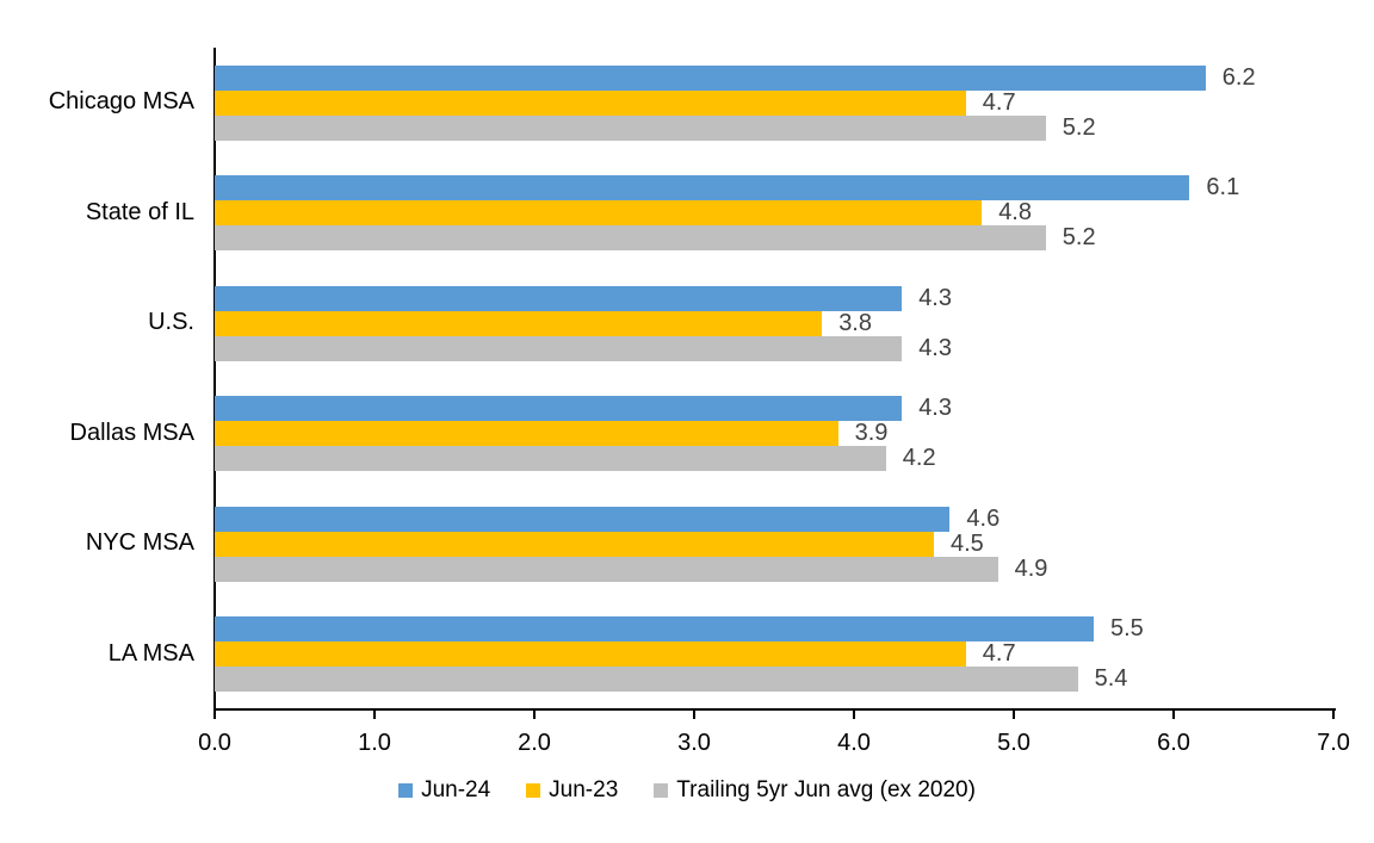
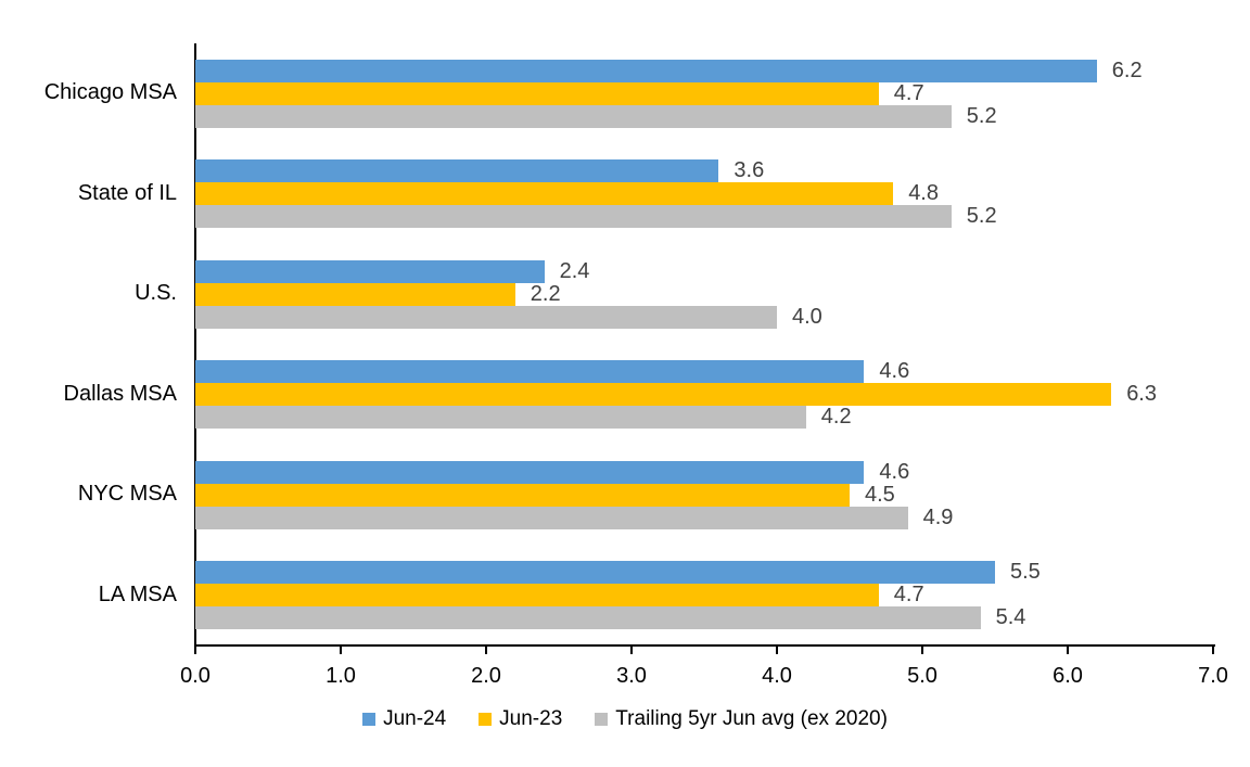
Jun-24/State of IL: 6.1 -> 3.6
Jun-24/U.S.: 4.3 -> 2.4
Jun-23/U.S.: 3.8 -> 2.2
Trailing 5yr Jun avg (ex 2020)/U.S.: 4.3 -> 4.0
Jun-24/Dallas MSA: 4.3 -> 4.6
Jun-23/Dallas MSA: 3.9 -> 6.3
